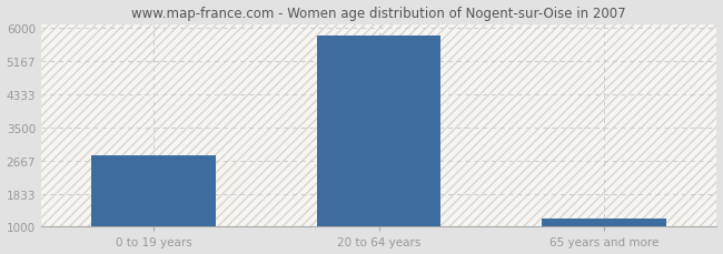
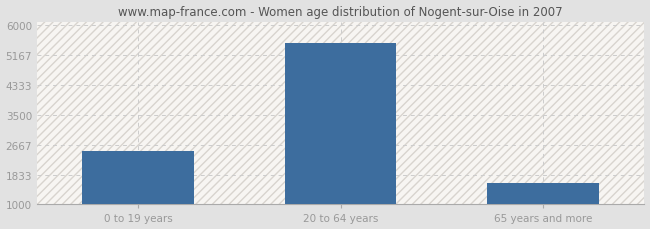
0 to 19 years: 2800 -> 2500
20 to 64 years: 5800 -> 5500
65 years and more: 1200 -> 1600
